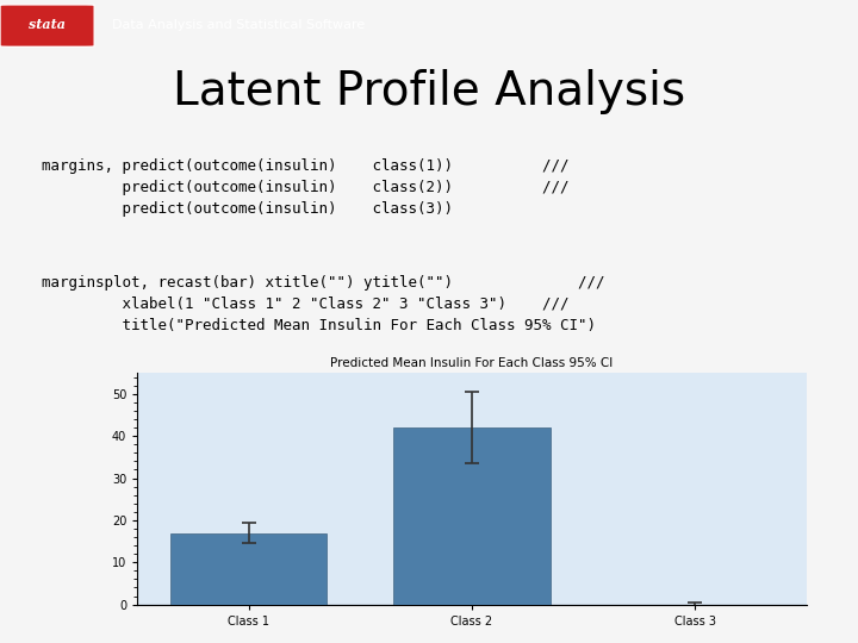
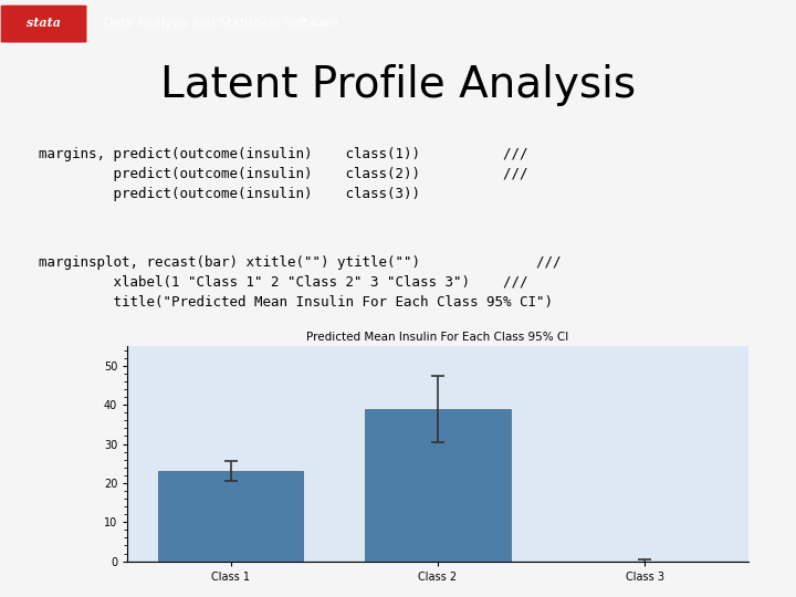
Class 1: 17 -> 23
Class 2: 42 -> 39
